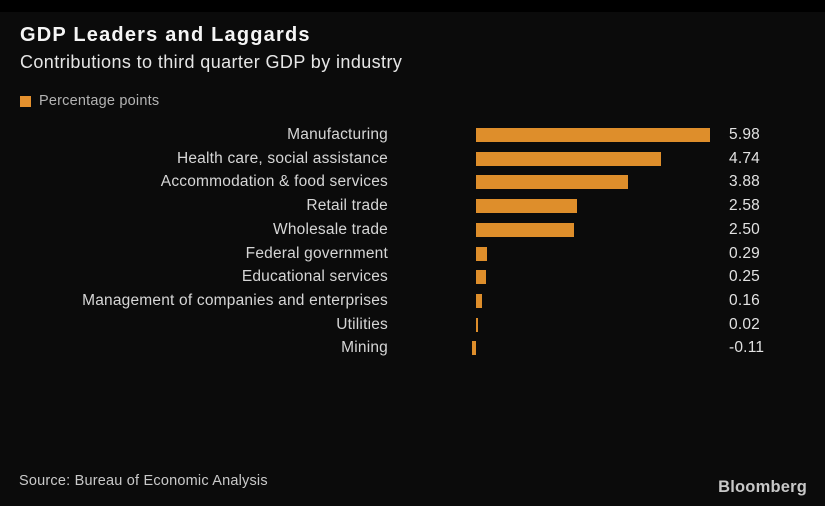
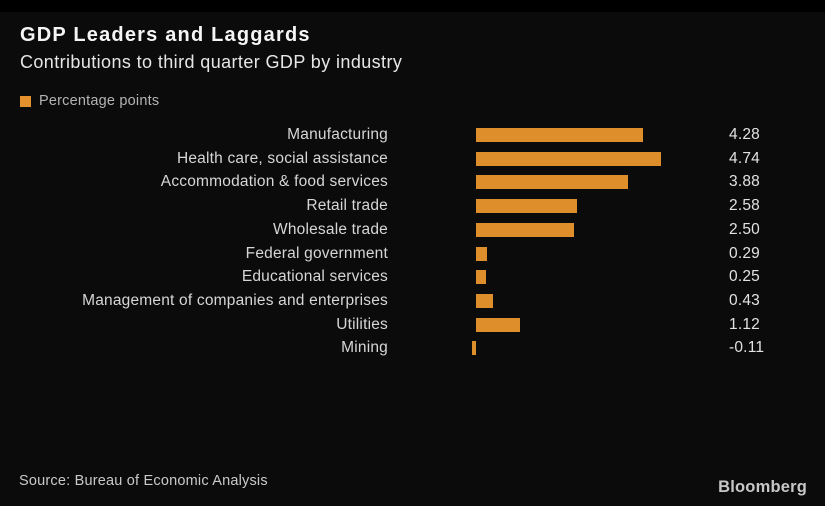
Manufacturing: 5.98 -> 4.28
Management of companies and enterprises: 0.16 -> 0.43
Utilities: 0.02 -> 1.12
